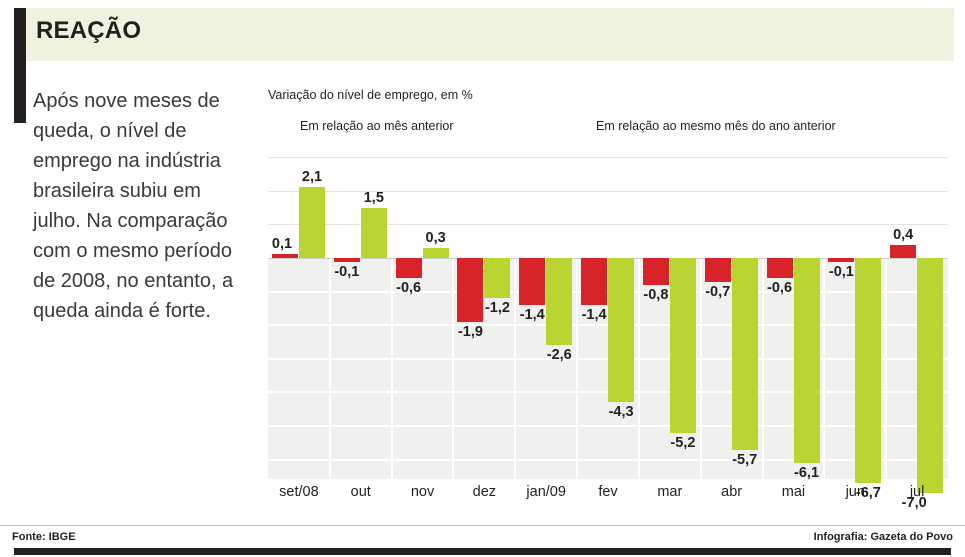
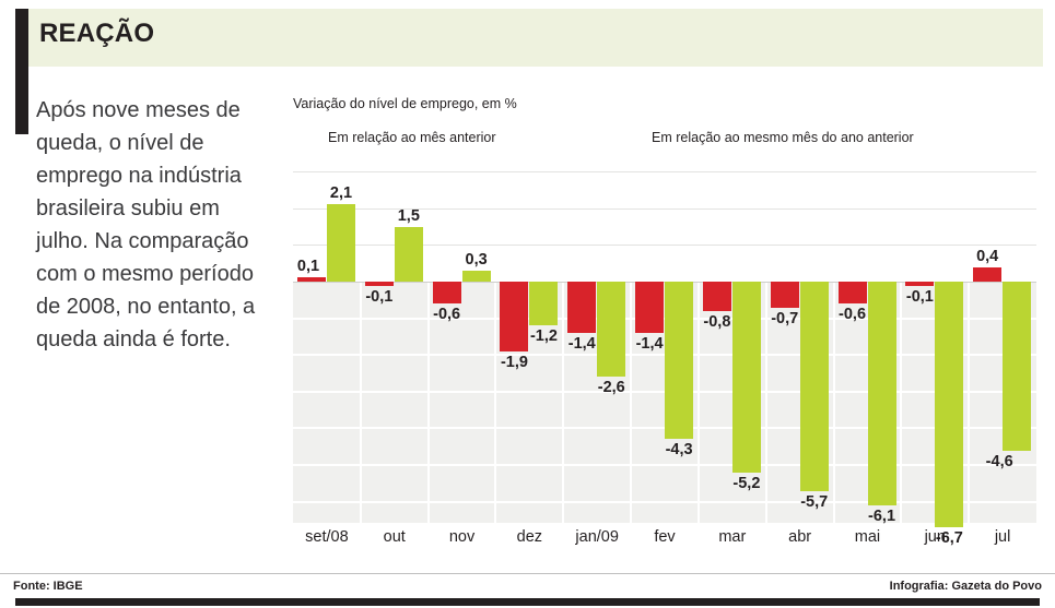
Em relação ao mesmo mês do ano anterior/jul: -7,0 -> -4,6
